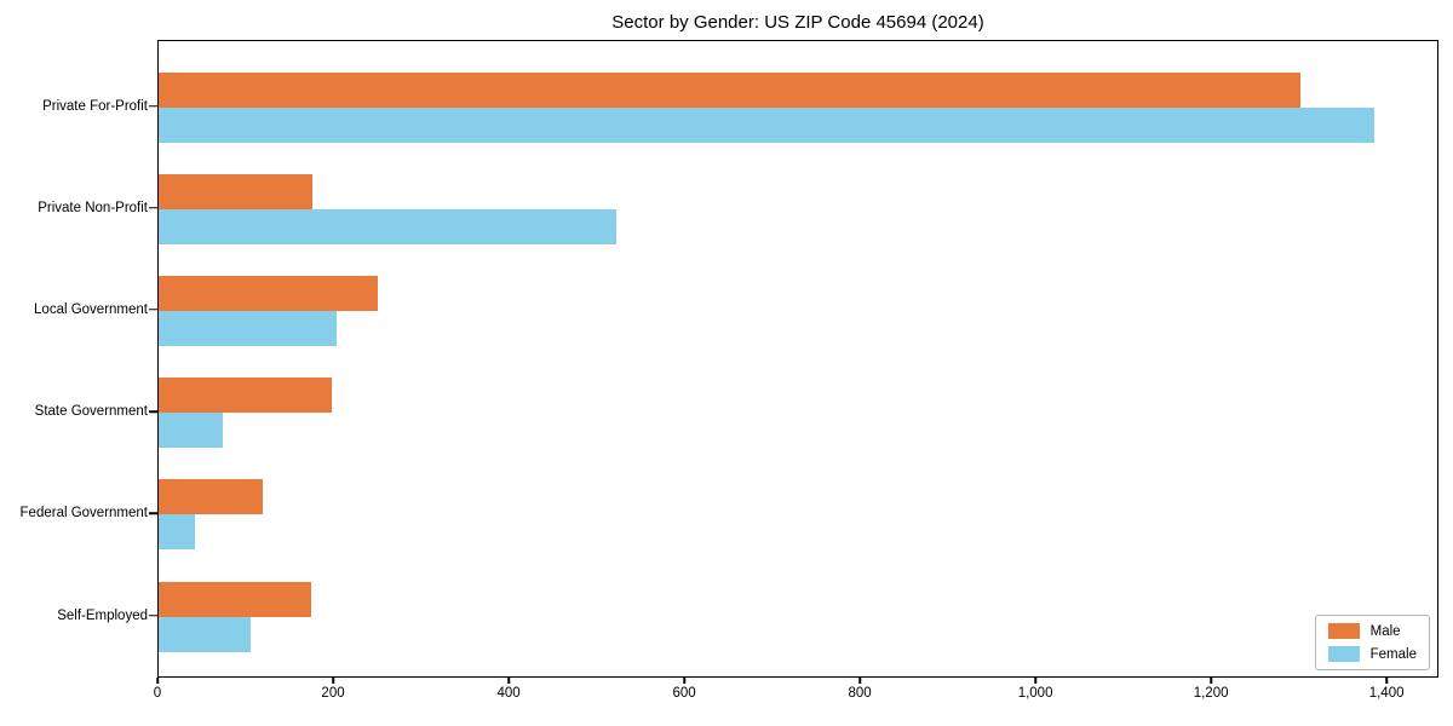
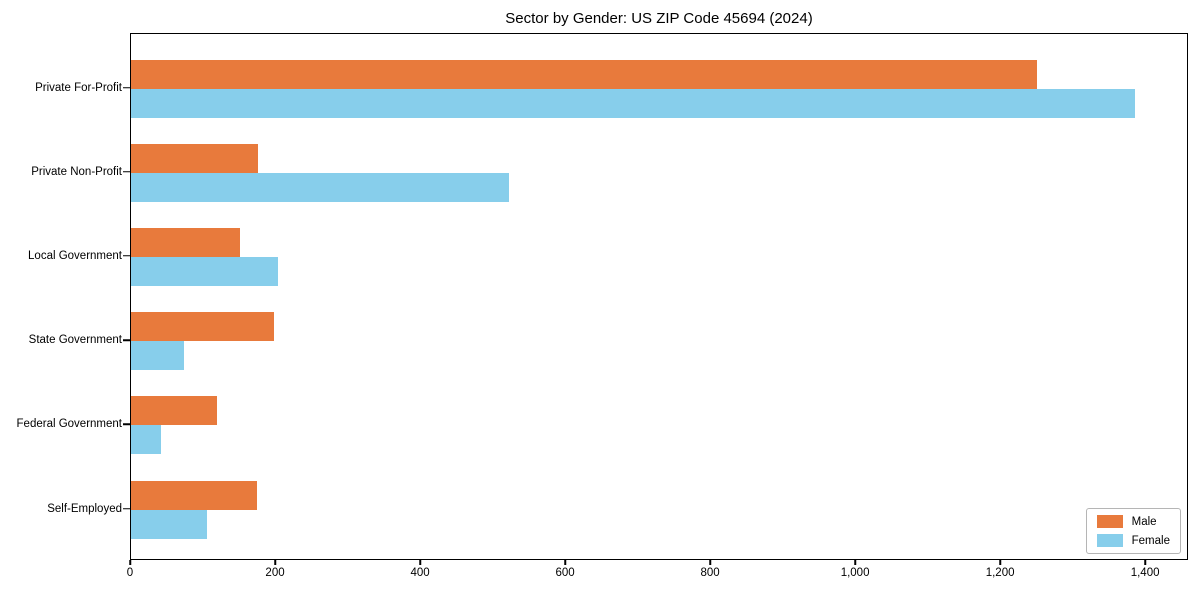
Male/Private For-Profit: 1300 -> 1250
Male/Local Government: 250 -> 150
